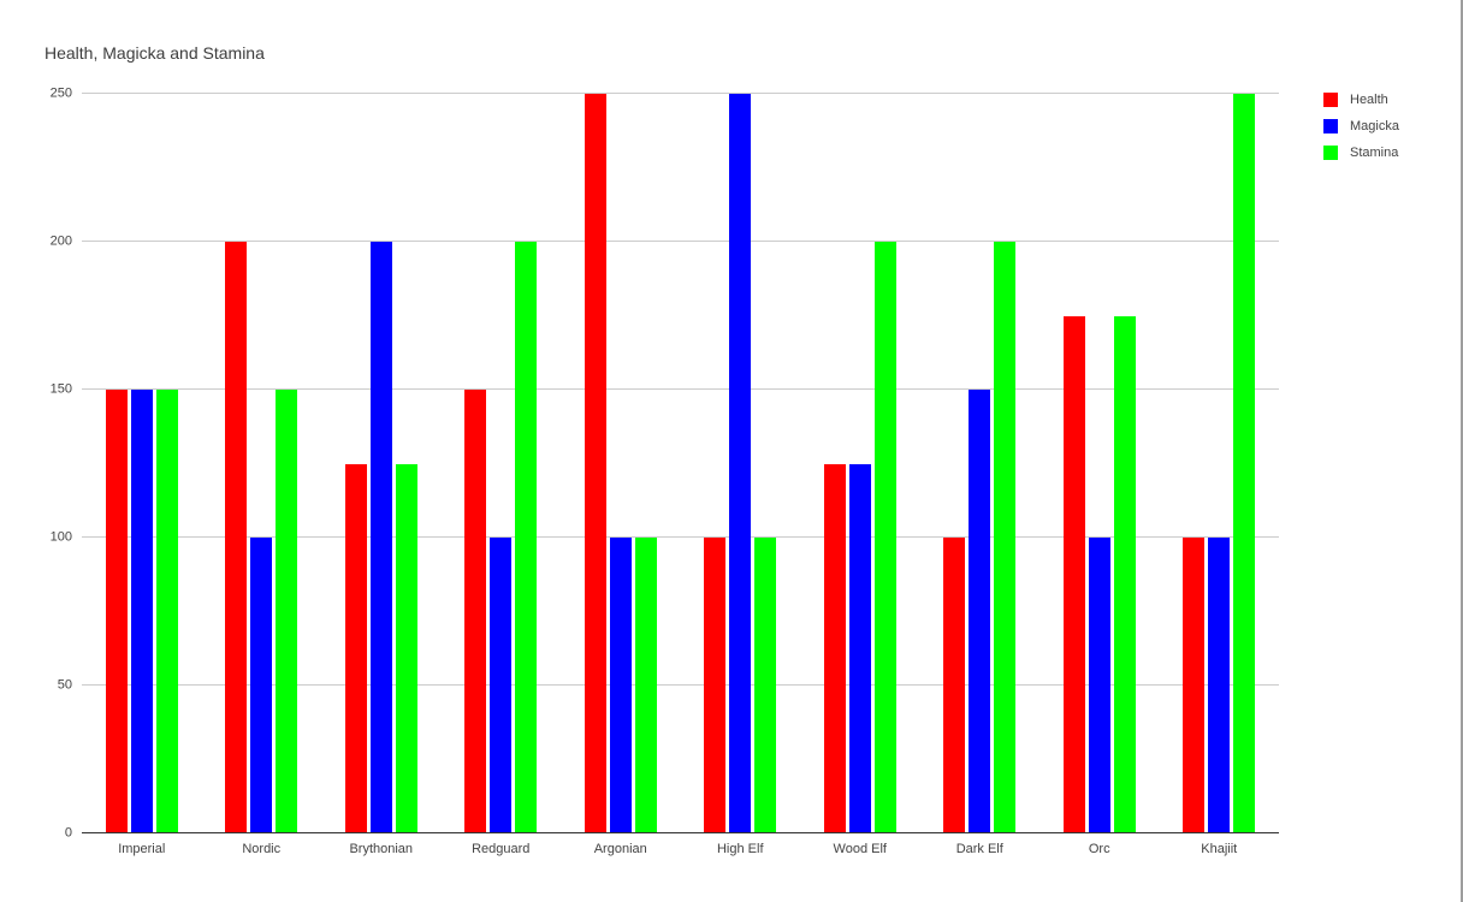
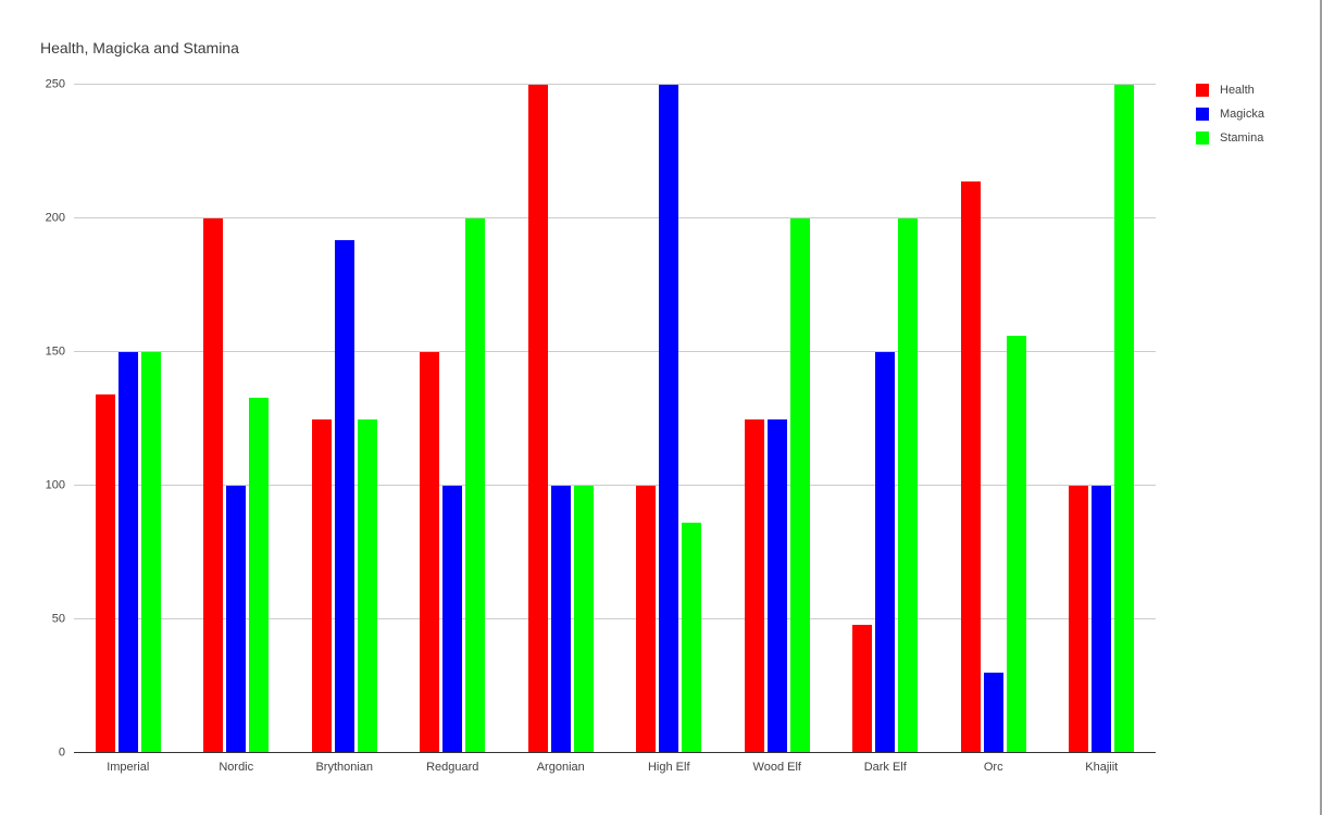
Health/Imperial: 150 -> 134
Stamina/Nordic: 150 -> 133
Magicka/Brythonian: 200 -> 192
Stamina/High Elf: 100 -> 86
Health/Dark Elf: 100 -> 48
Health/Orc: 175 -> 214
Magicka/Orc: 100 -> 30
Stamina/Orc: 175 -> 156
